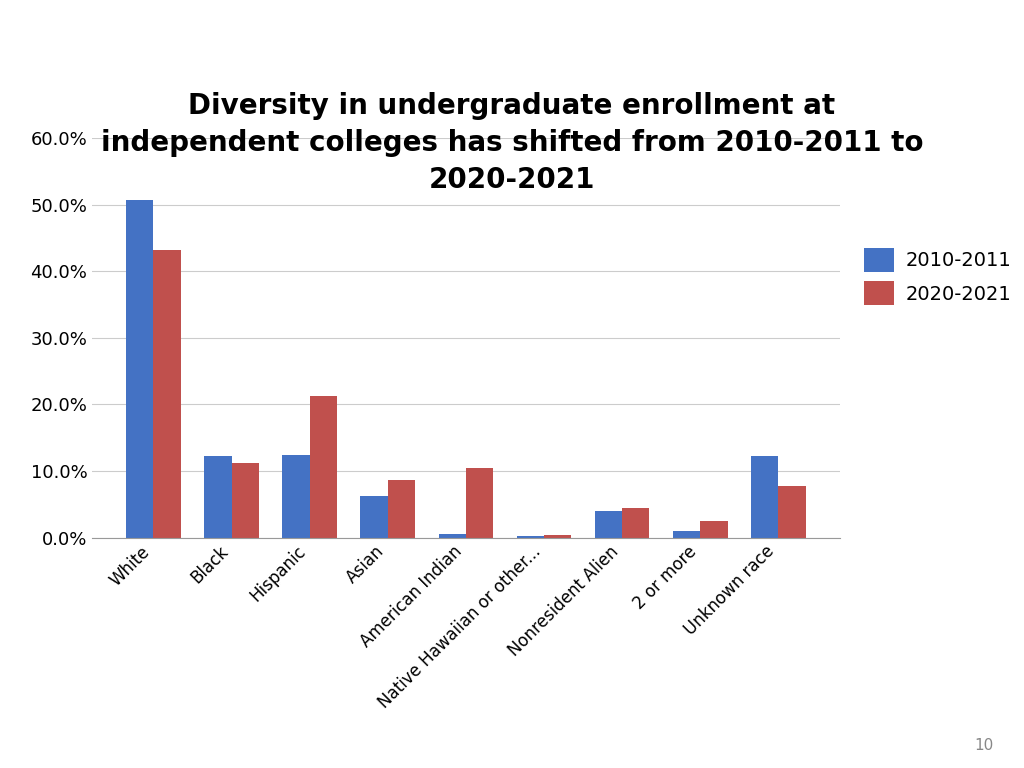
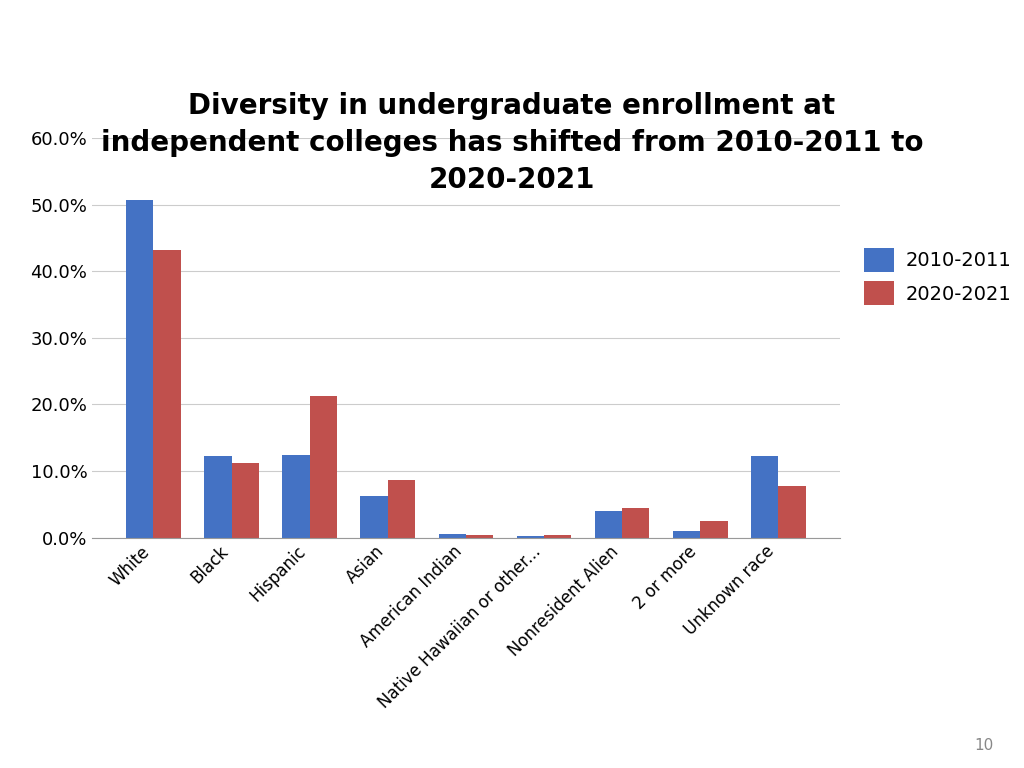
2020-2021/American Indian: 10.4% -> 0.4%
